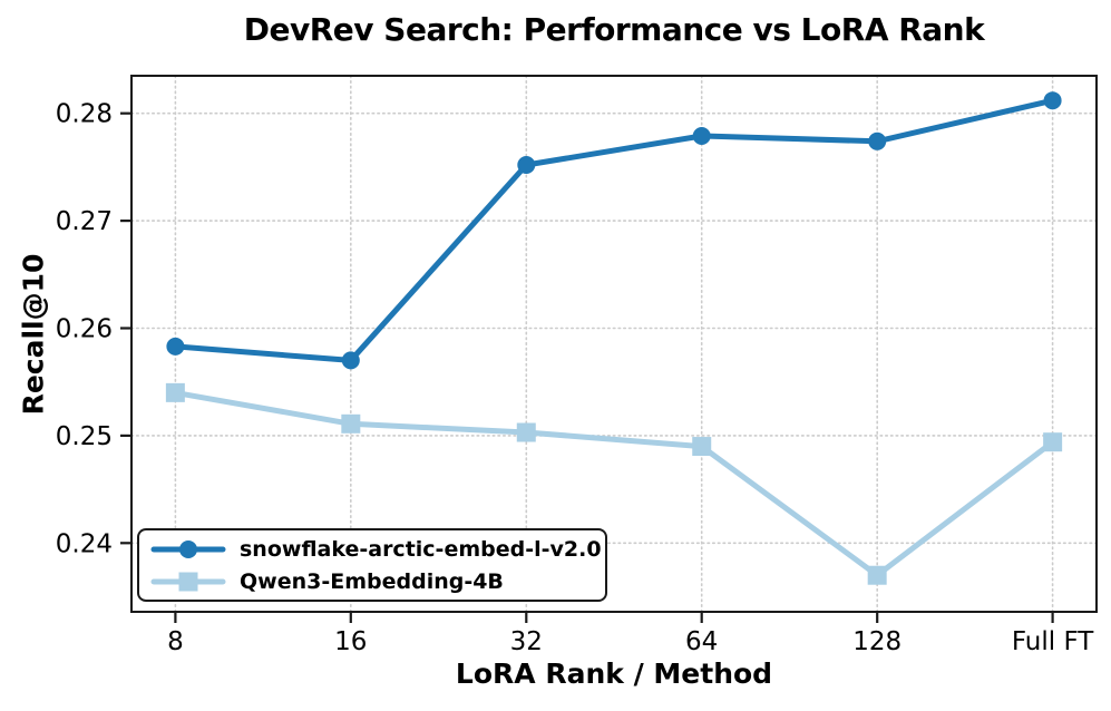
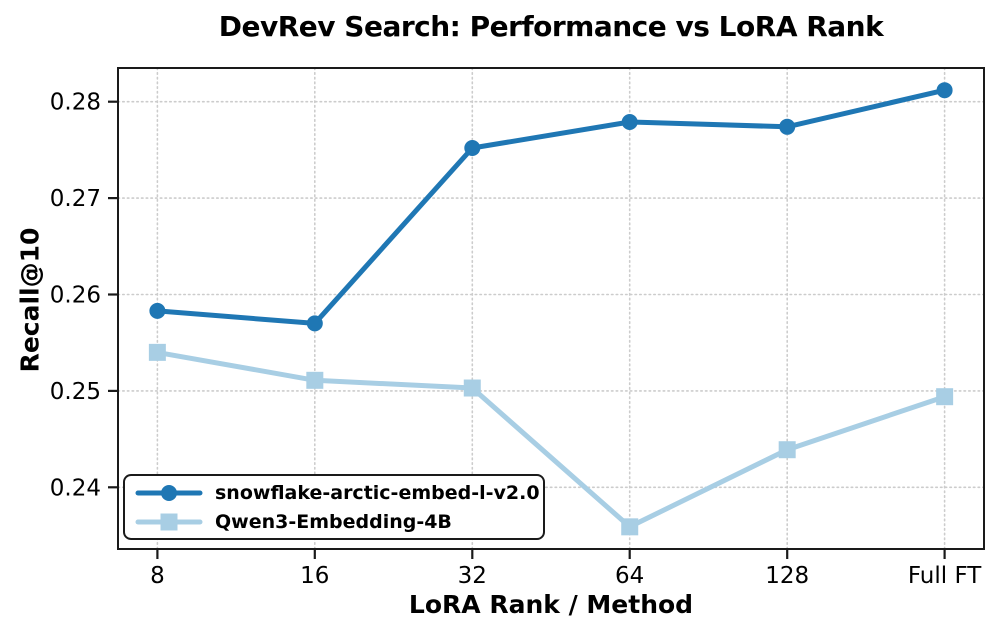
Qwen3-Embedding-4B/64: 0.249 -> 0.236
Qwen3-Embedding-4B/128: 0.237 -> 0.244
